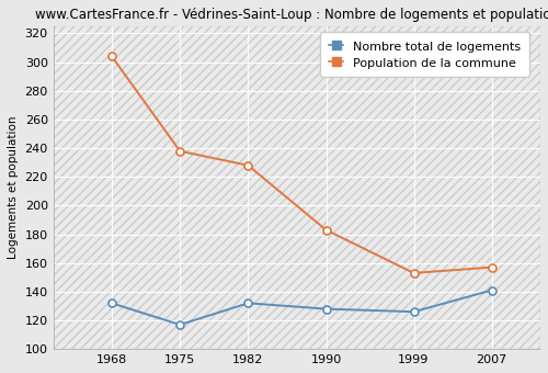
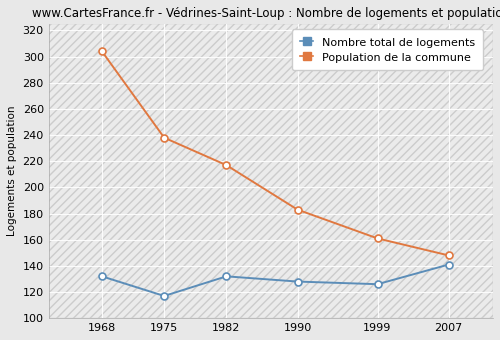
Population de la commune/1982: 228 -> 217
Population de la commune/1999: 153 -> 161
Population de la commune/2007: 157 -> 148
